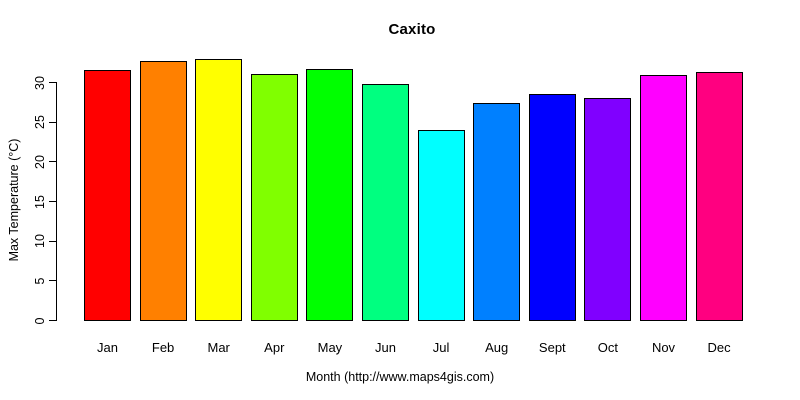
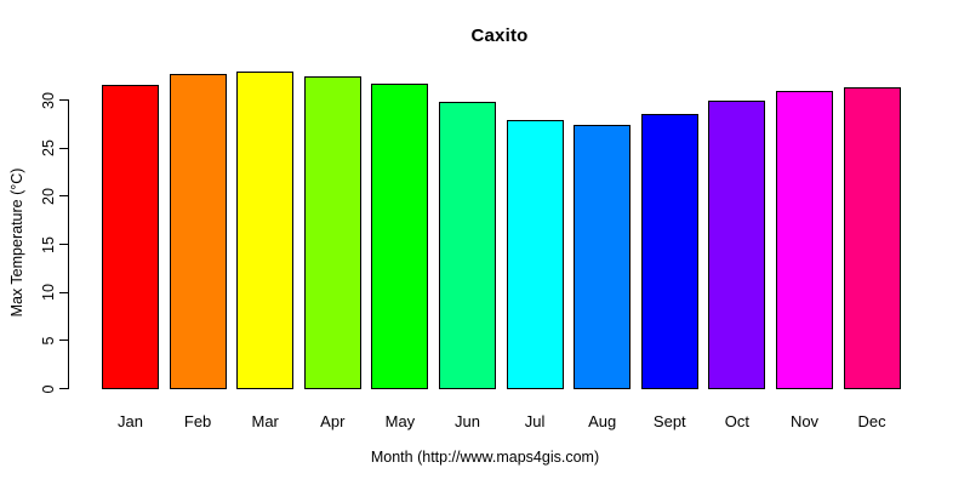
Apr: 31 -> 32
Jul: 24 -> 28
Oct: 28 -> 30
